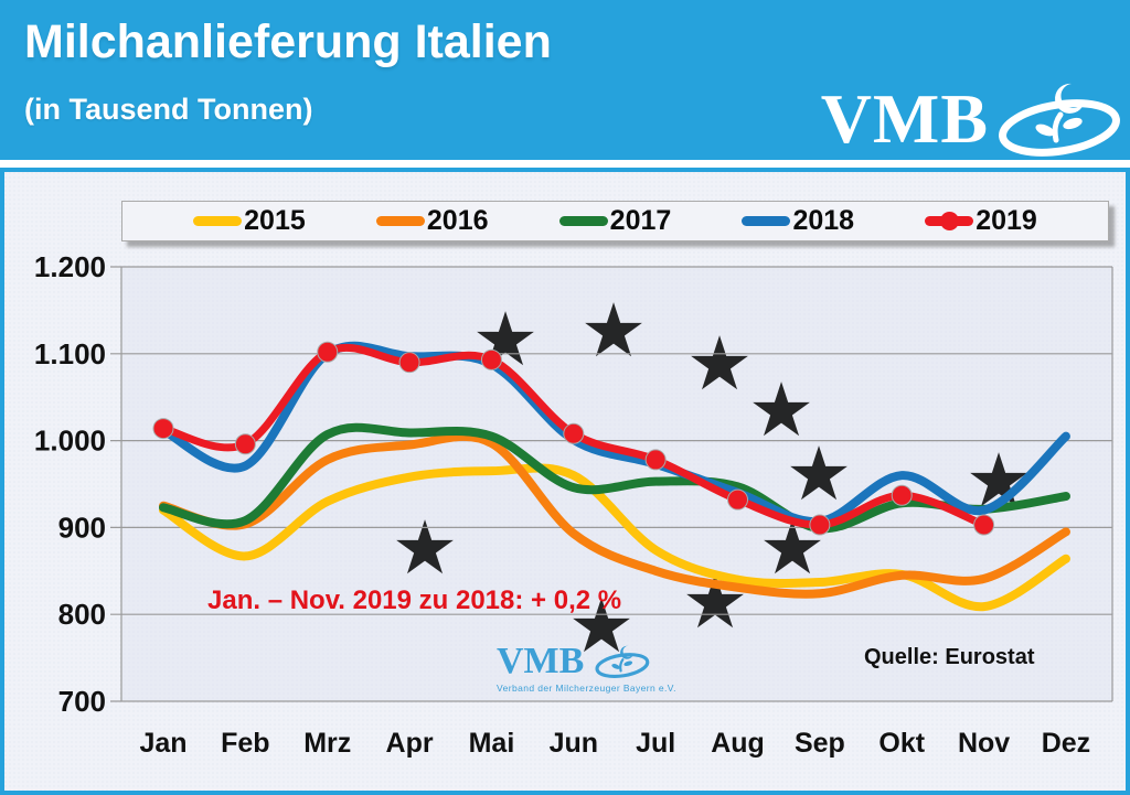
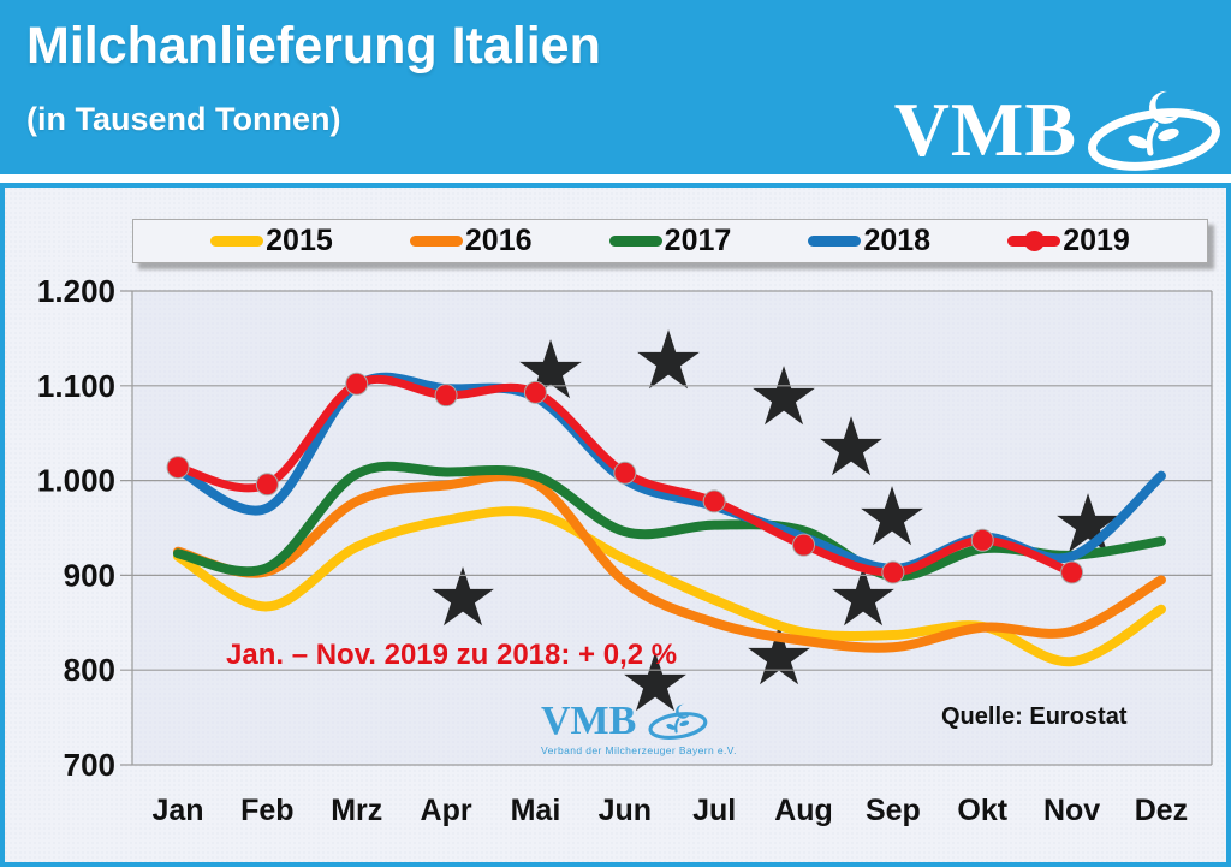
2015/Jun: 960 -> 920
2018/Okt: 960 -> 940
